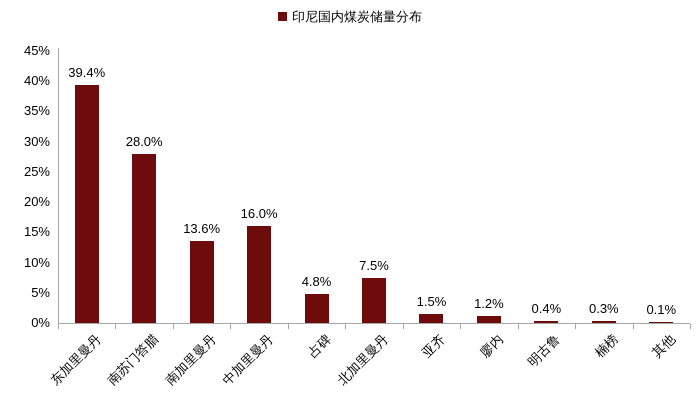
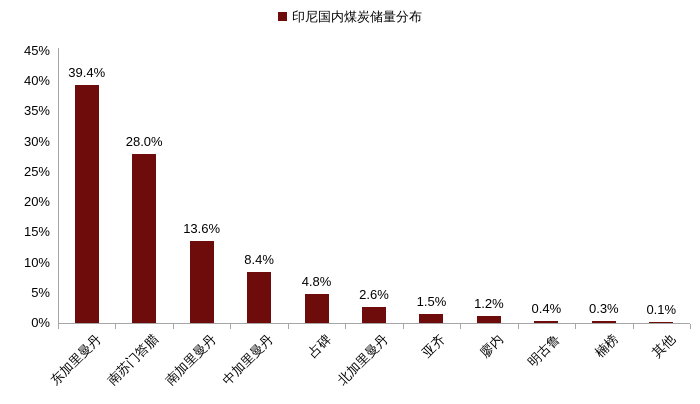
中加里曼丹: 16.0% -> 8.4%
北加里曼丹: 7.5% -> 2.6%
